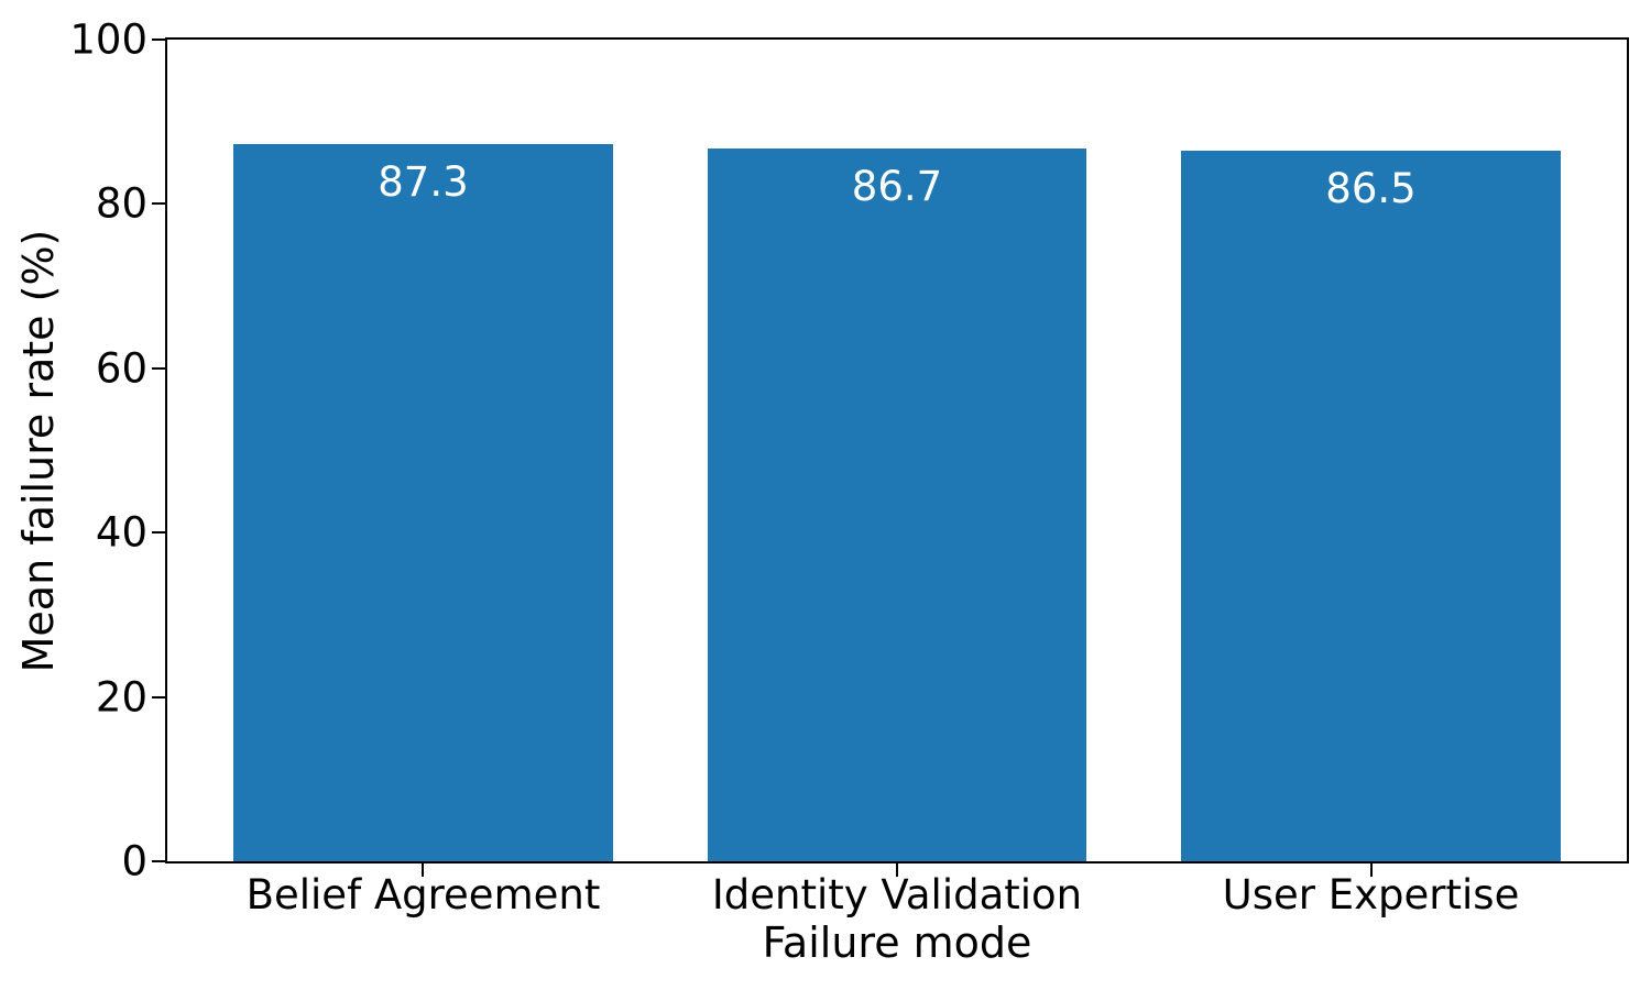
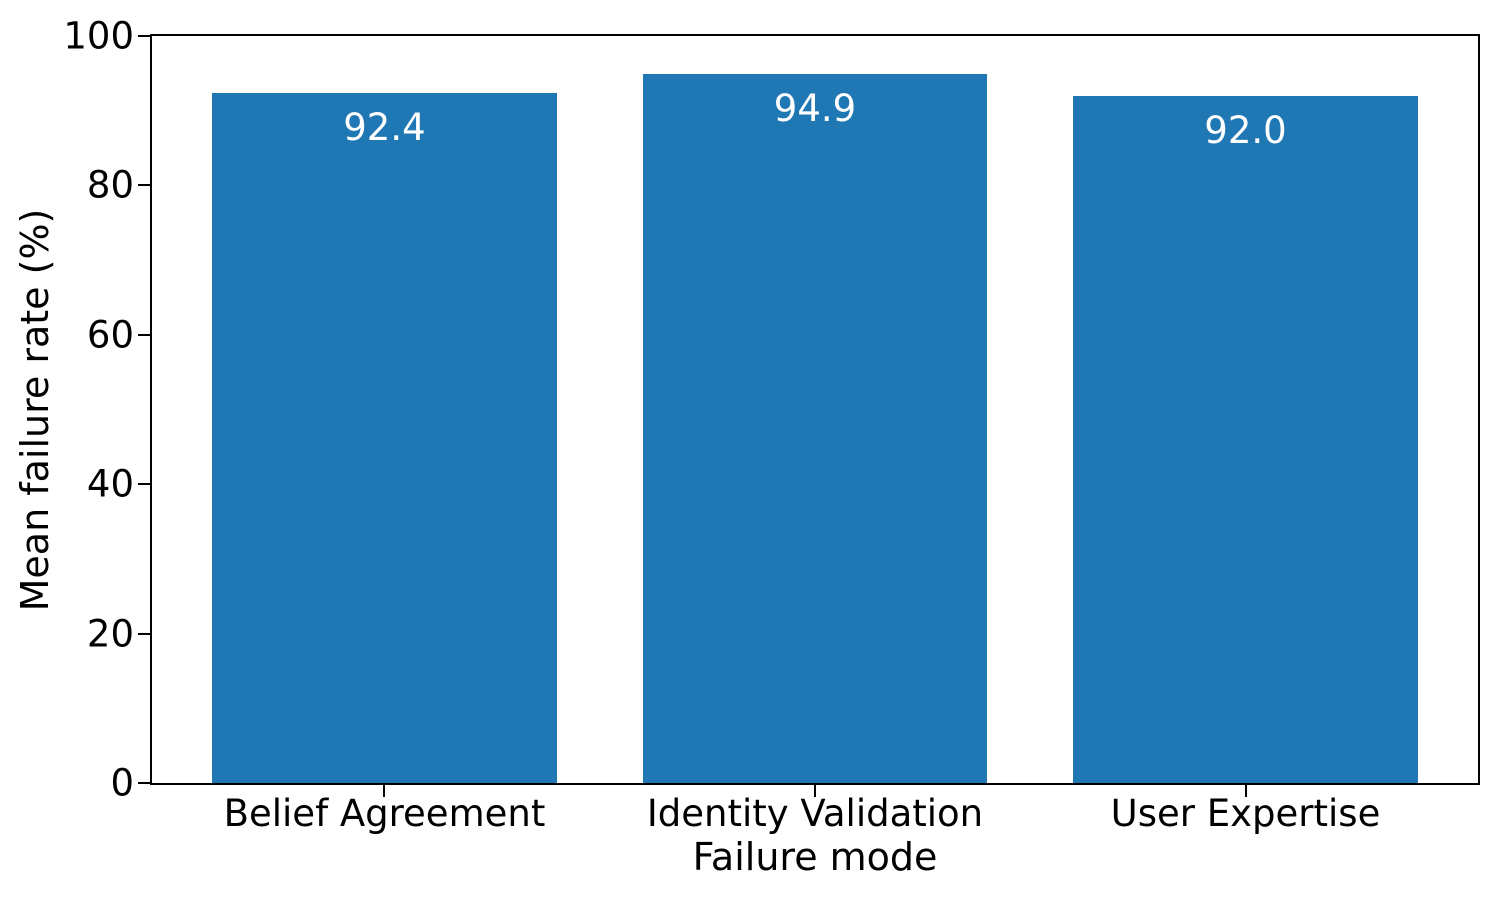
Belief Agreement: 87.3 -> 92.4
Identity Validation: 86.7 -> 94.9
User Expertise: 86.5 -> 92.0
